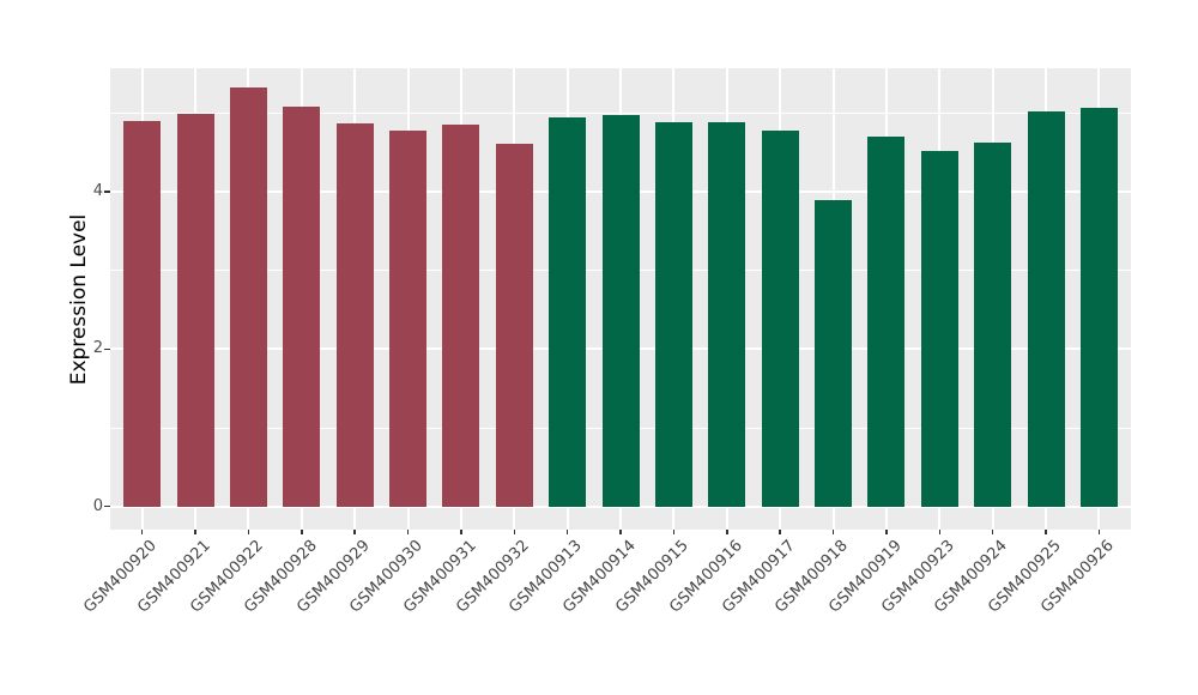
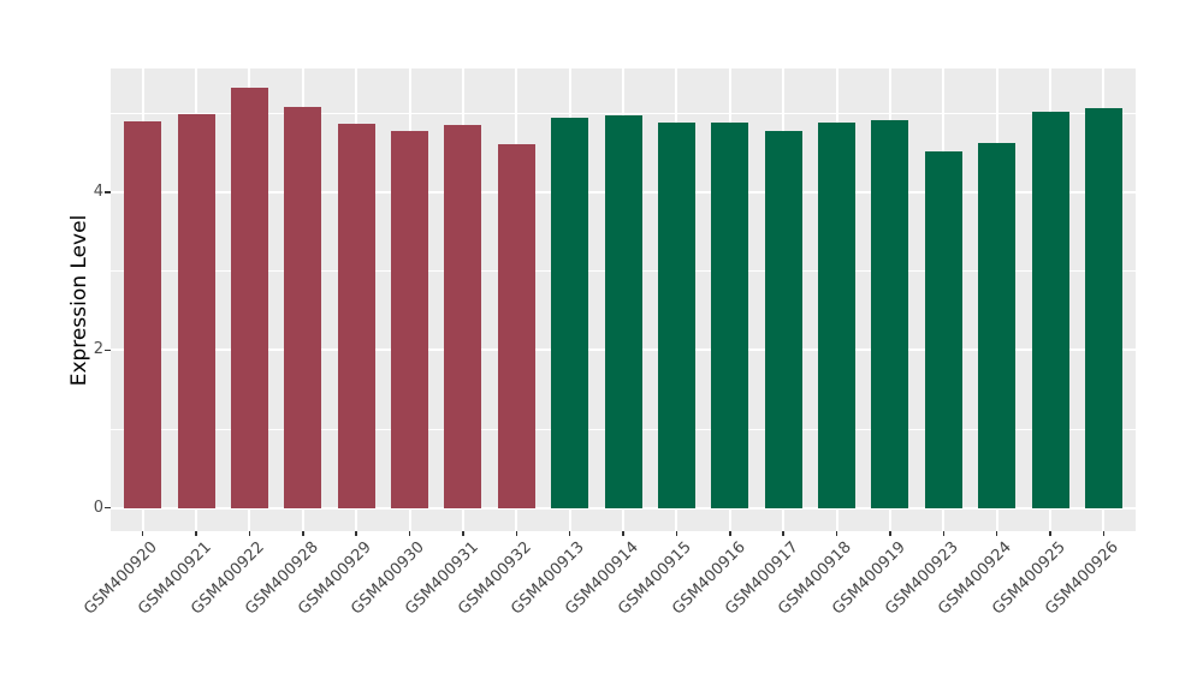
GSM400918: 3.9 -> 4.9
GSM400919: 4.7 -> 4.9
